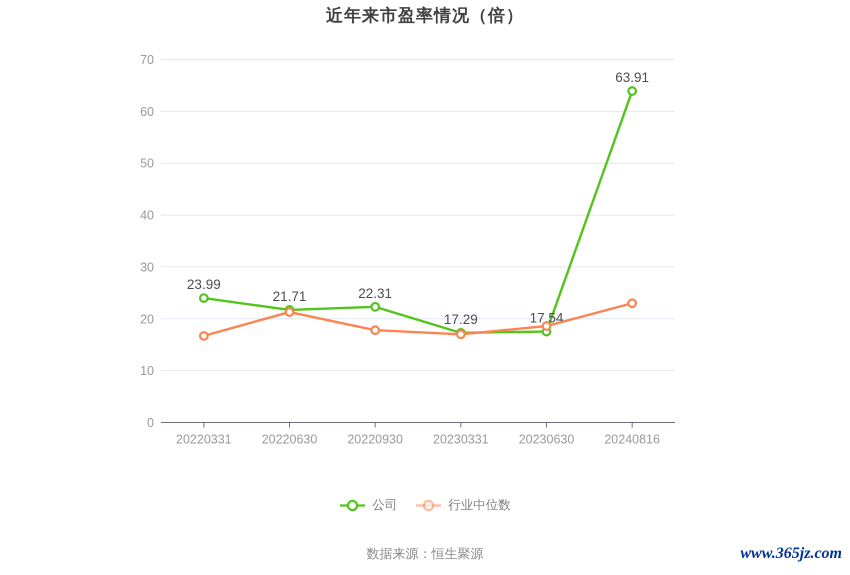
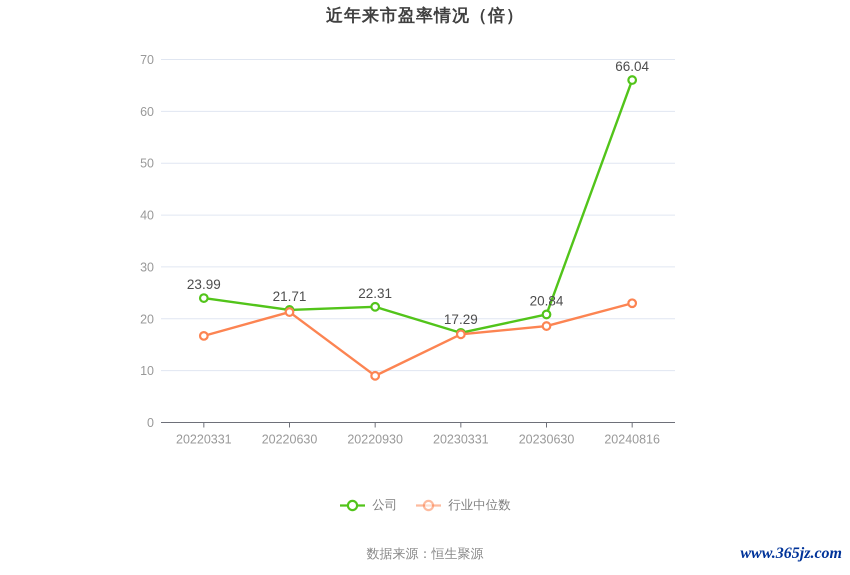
行业中位数/20220930: 18 -> 9
公司/20230630: 17.54 -> 20.84
公司/20240816: 63.91 -> 66.04
